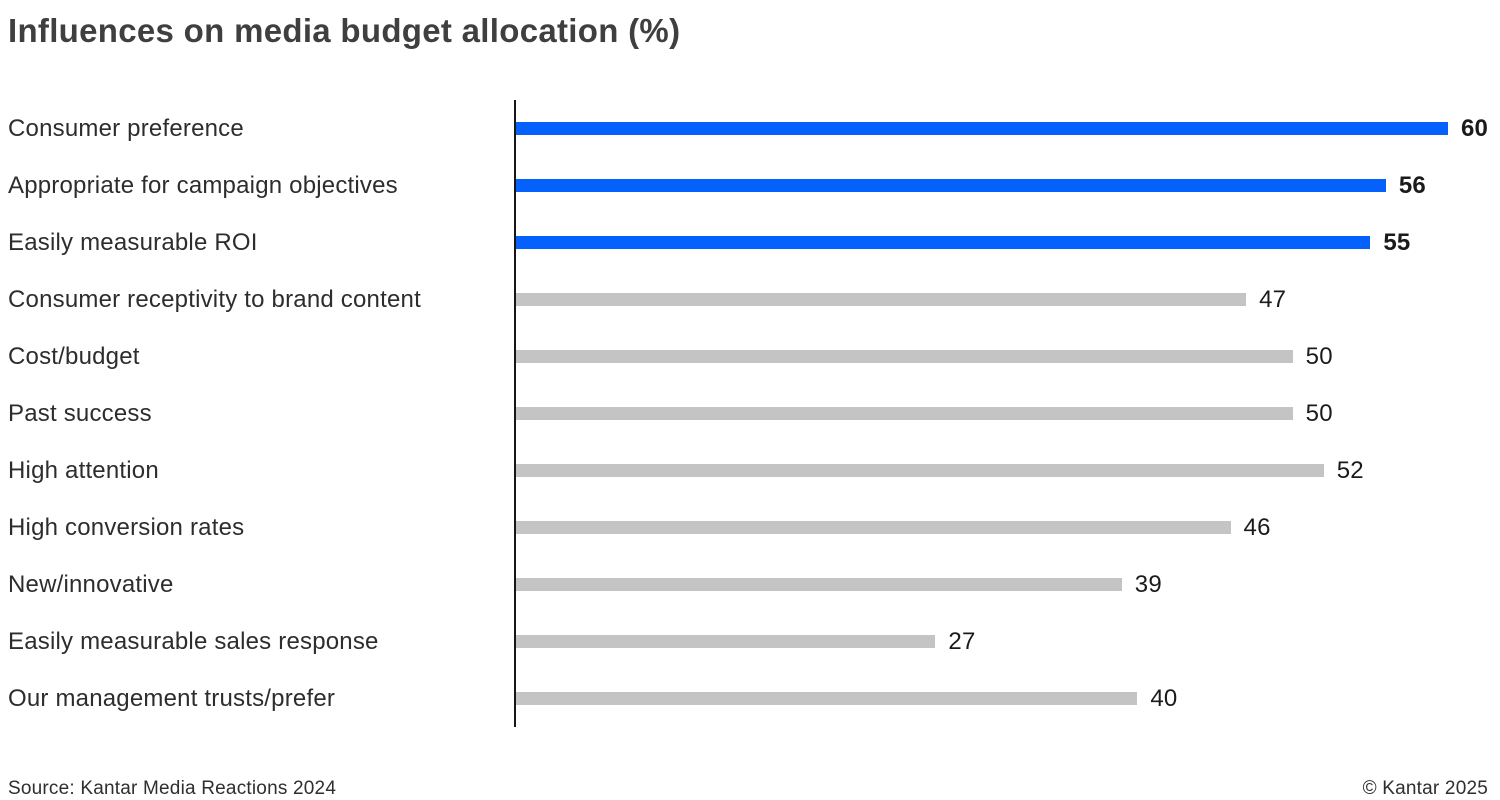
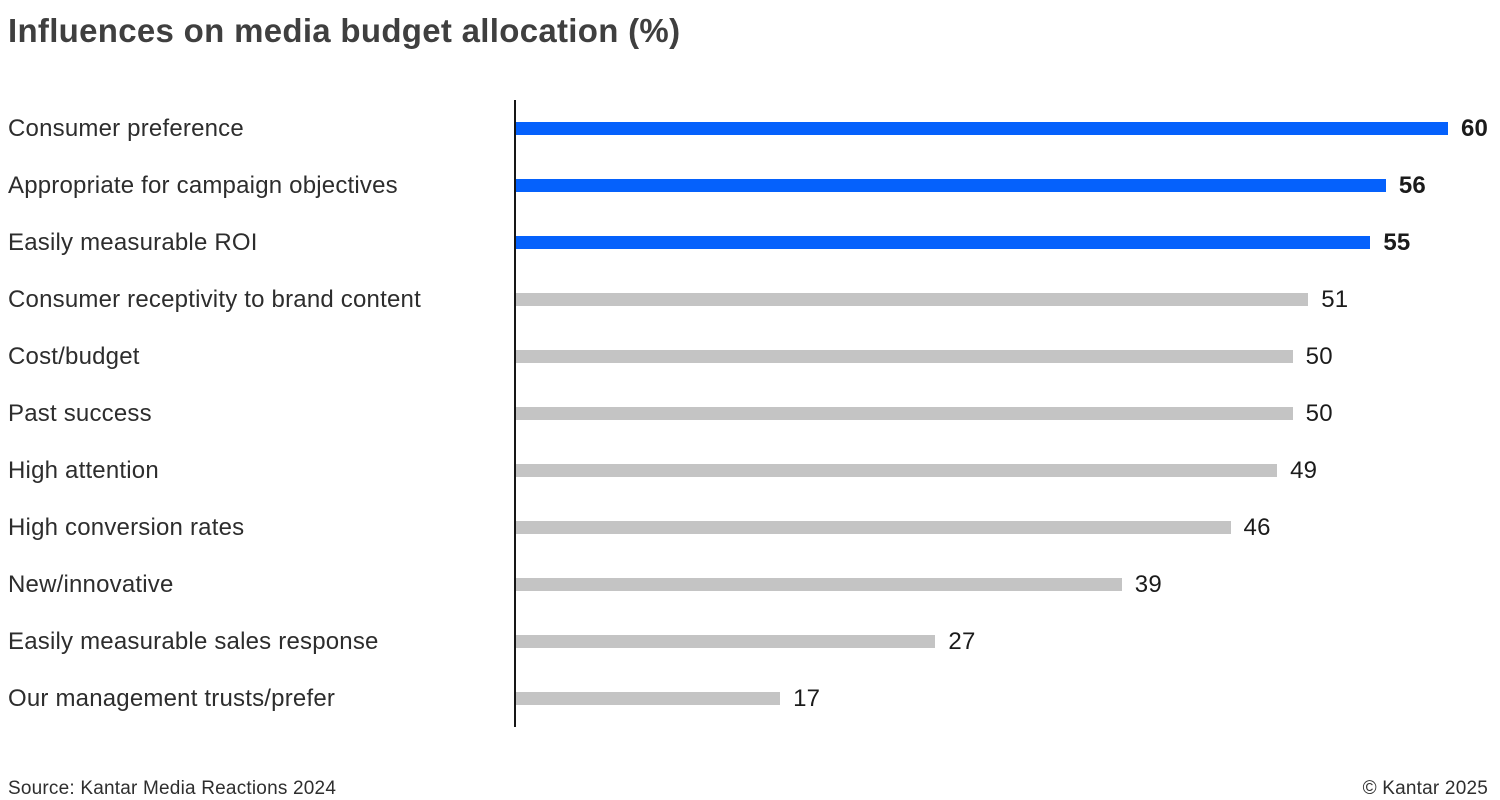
Consumer receptivity to brand content: 47 -> 51
High attention: 52 -> 49
Our management trusts/prefer: 40 -> 17
